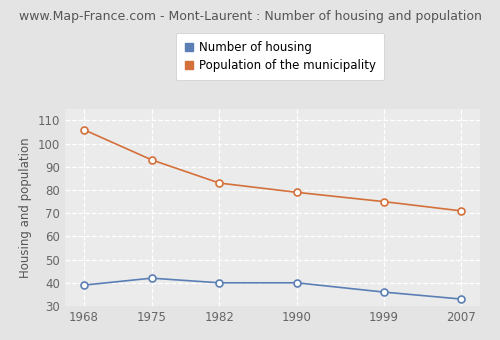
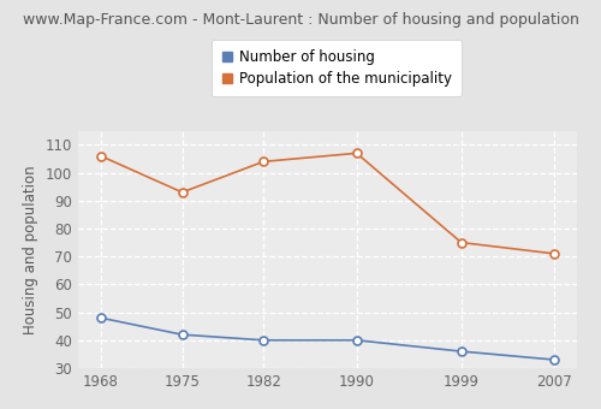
Number of housing/1968: 39 -> 48
Population of the municipality/1982: 83 -> 104
Population of the municipality/1990: 79 -> 107
